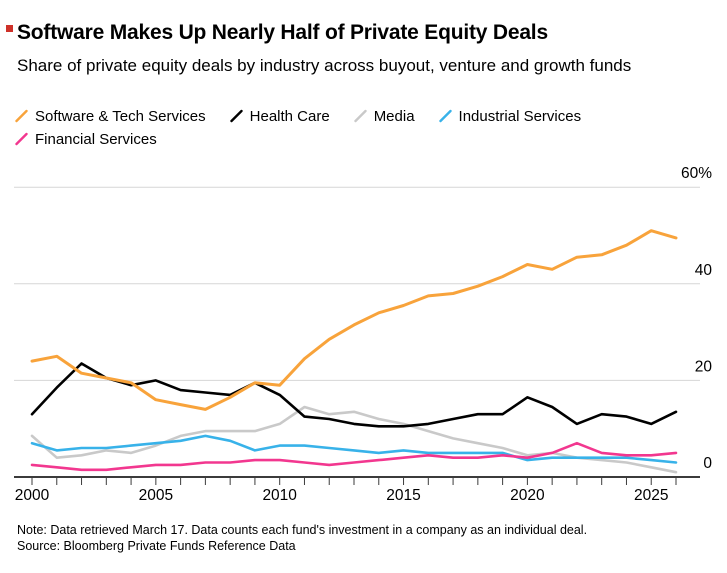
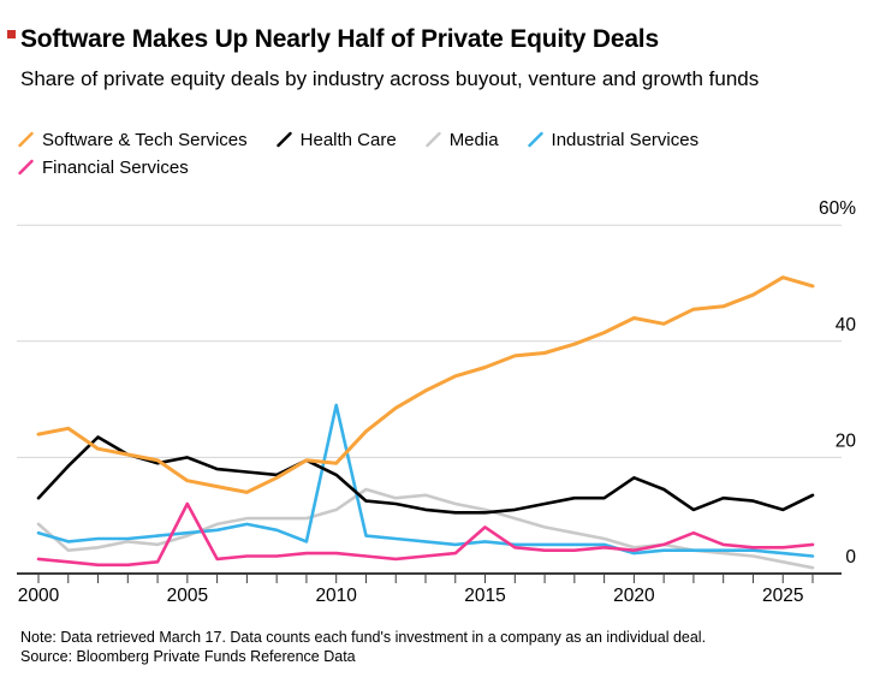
Financial Services/2005: 2% -> 12%
Industrial Services/2010: 6% -> 29%
Financial Services/2015: 4% -> 8%
